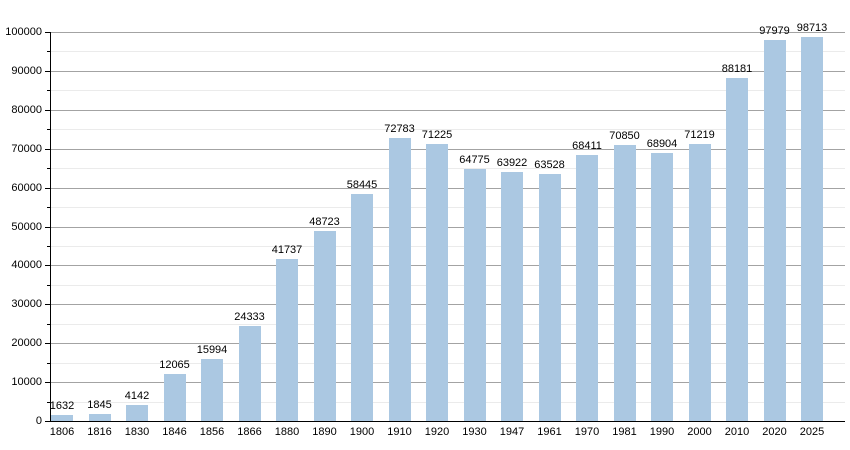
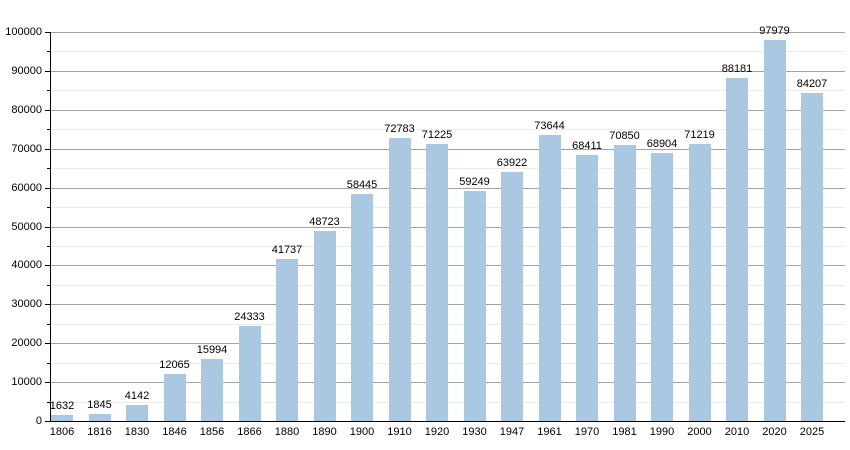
1930: 64775 -> 59249
1961: 63528 -> 73644
2025: 98713 -> 84207
